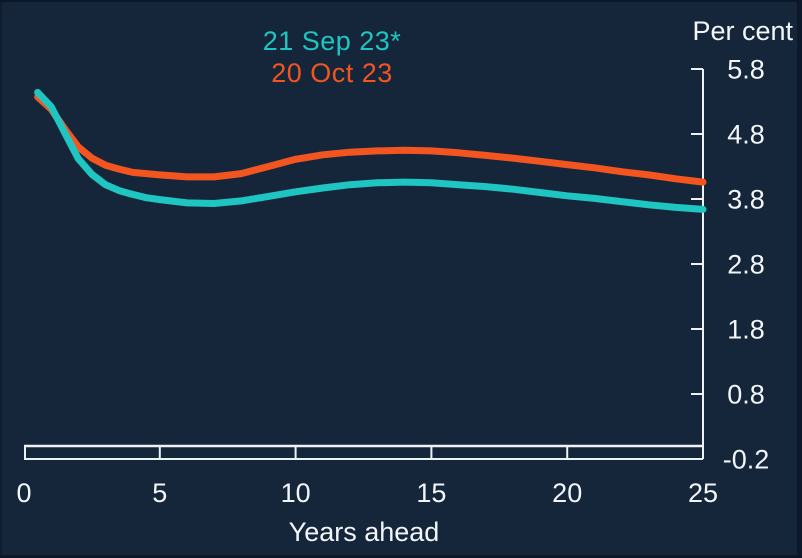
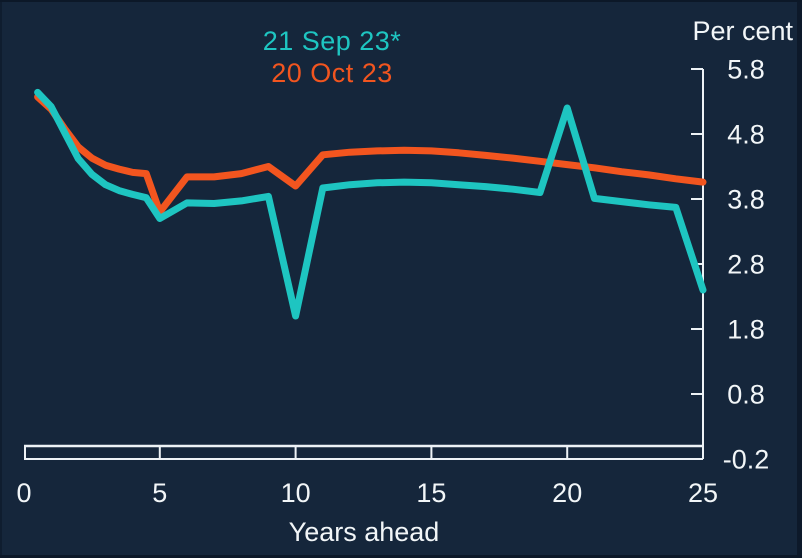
21 Sep 23*/5: 3.8 -> 3.5
20 Oct 23/5: 4.2 -> 3.6
21 Sep 23*/10: 3.9 -> 2.0
20 Oct 23/10: 4.4 -> 4.0
21 Sep 23*/20: 3.9 -> 5.2
21 Sep 23*/25: 3.6 -> 2.4
